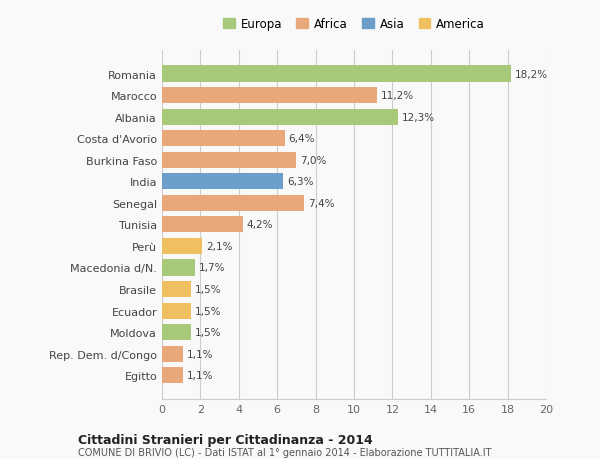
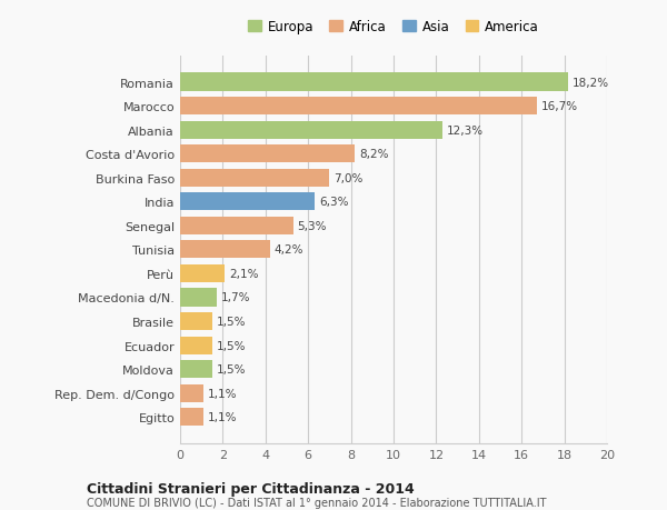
Marocco: 11,2% -> 16,7%
Costa d'Avorio: 6,4% -> 8,2%
Senegal: 7,4% -> 5,3%
